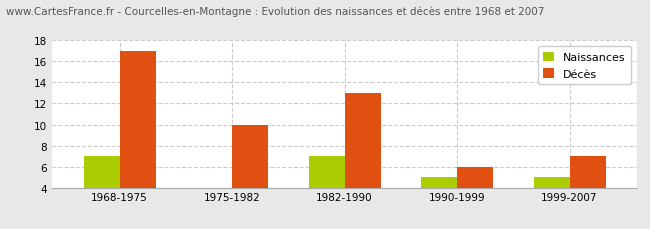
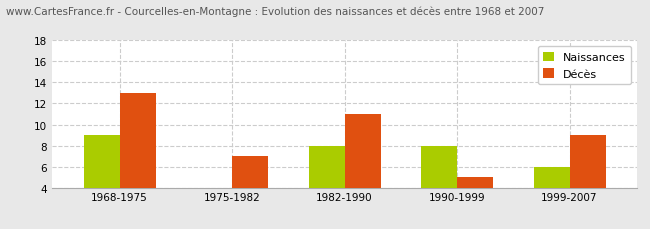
Naissances/1968-1975: 7 -> 9
Décès/1968-1975: 17 -> 13
Décès/1975-1982: 10 -> 7
Naissances/1982-1990: 7 -> 8
Décès/1982-1990: 13 -> 11
Naissances/1990-1999: 5 -> 8
Décès/1990-1999: 6 -> 5
Naissances/1999-2007: 5 -> 6
Décès/1999-2007: 7 -> 9
